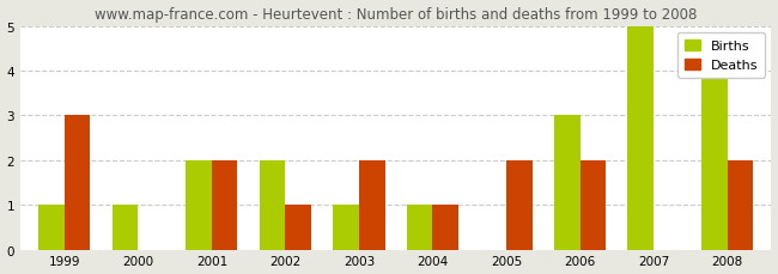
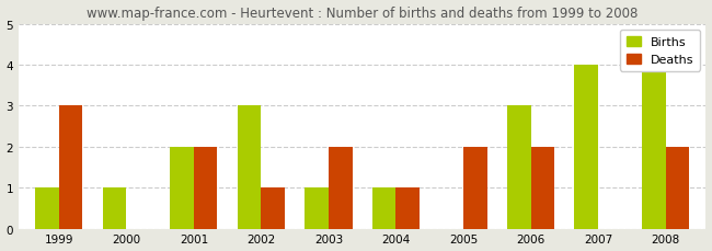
Births/2002: 2 -> 3
Births/2007: 5 -> 4
